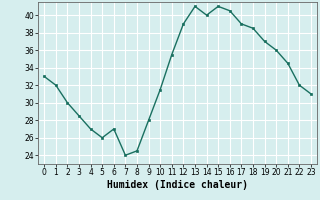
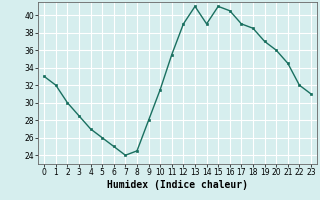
6: 27.0 -> 25.0
14: 40.0 -> 39.0
